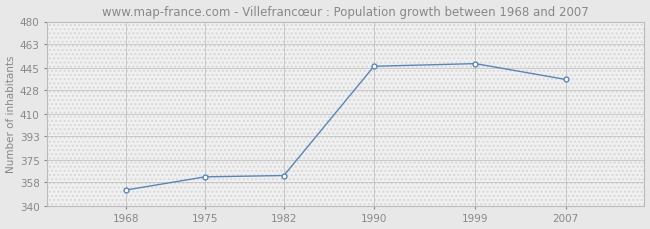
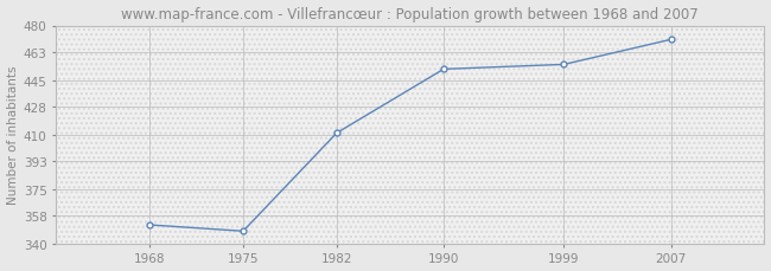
1975: 362 -> 348
1982: 363 -> 411
1990: 446 -> 452
1999: 448 -> 455
2007: 436 -> 471
